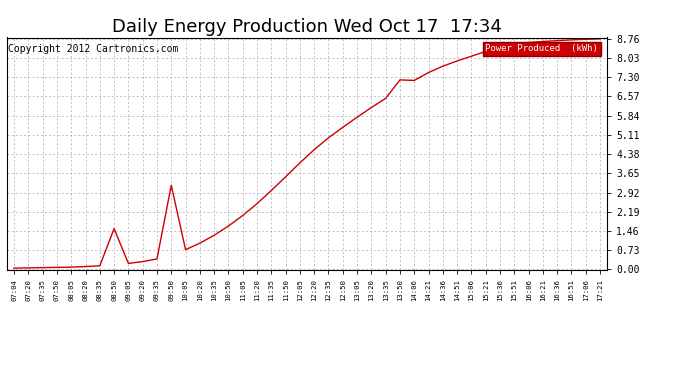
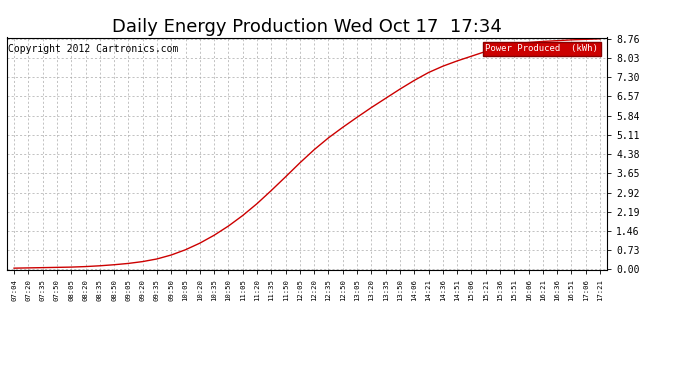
08:50: 1.55 -> 0.18
09:50: 3.20 -> 0.55
13:50: 7.20 -> 6.85
